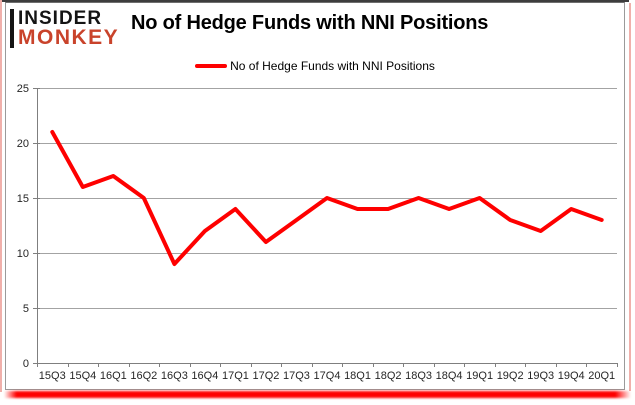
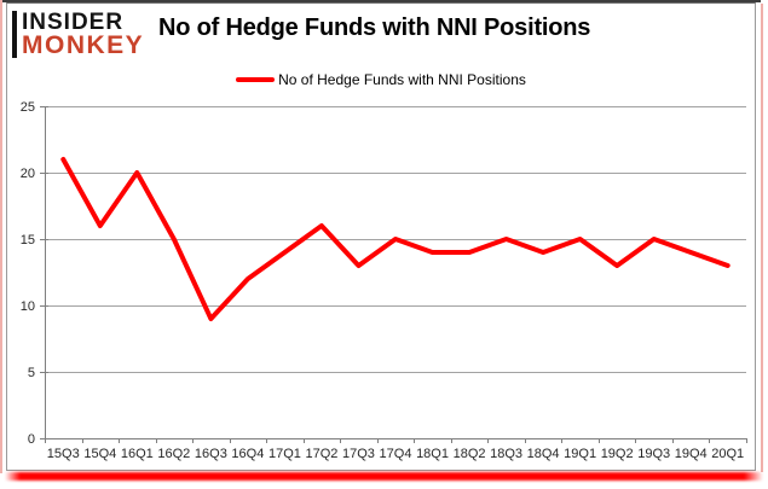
16Q1: 17 -> 20
17Q2: 11 -> 16
19Q3: 12 -> 15
